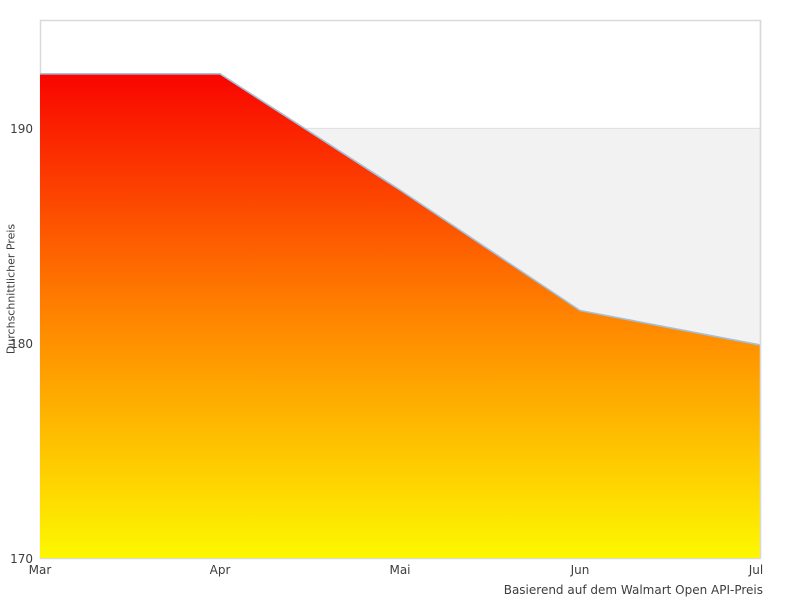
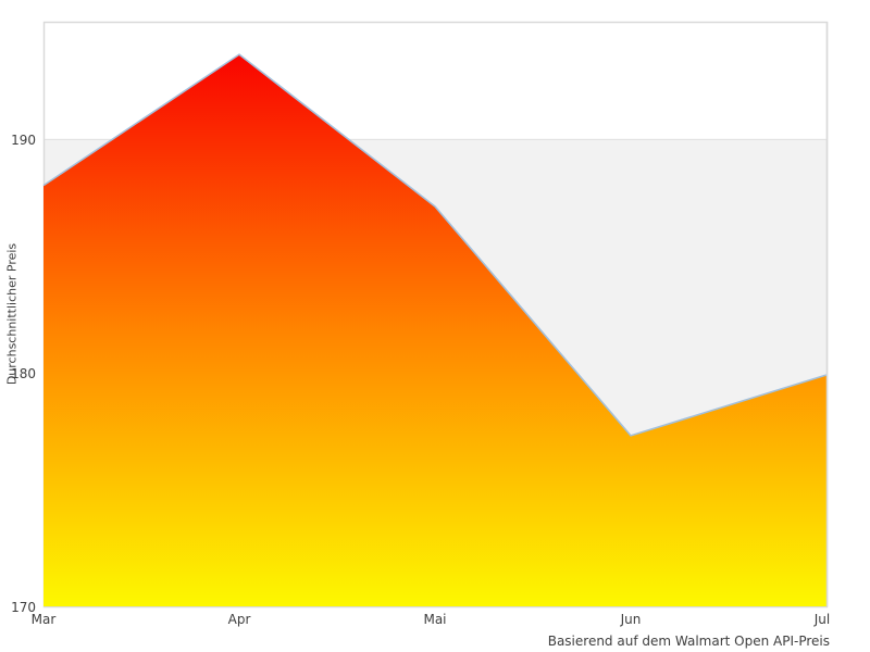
Mar: 192.5 -> 188.0
Apr: 192.5 -> 193.6
Jun: 181.5 -> 177.3
